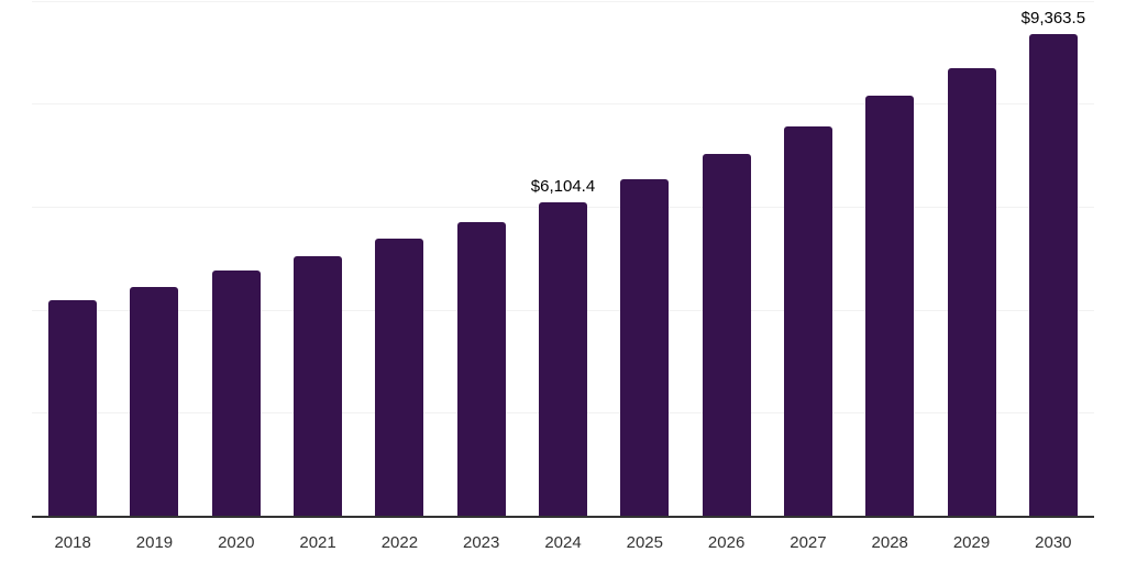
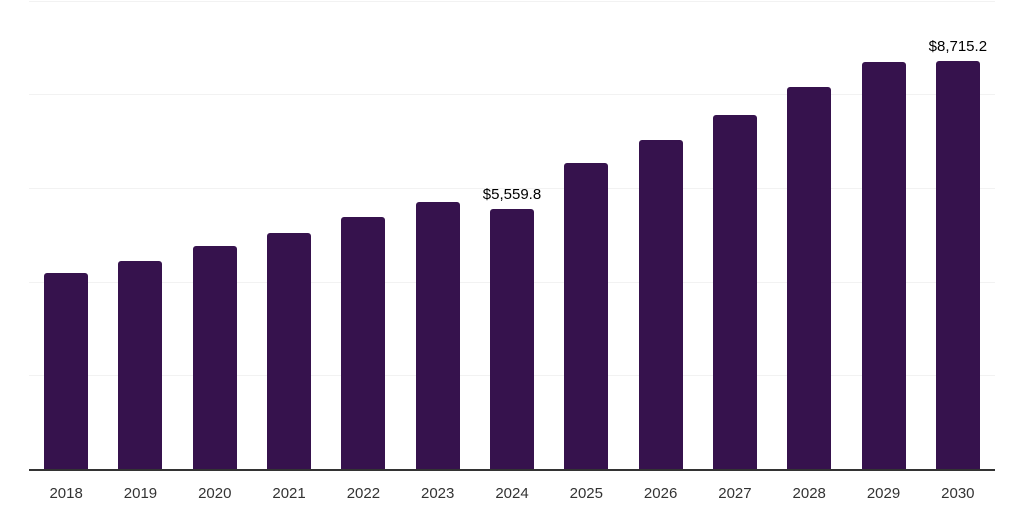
2024: $6,104.4 -> $5,559.8
2030: $9,363.5 -> $8,715.2
